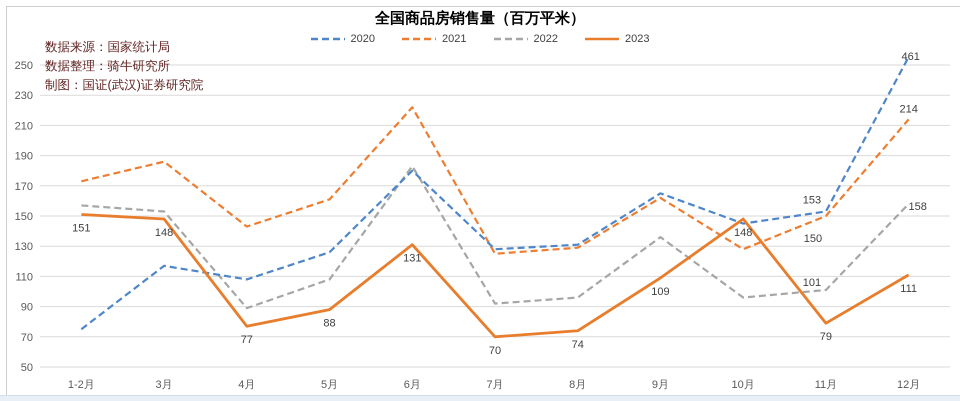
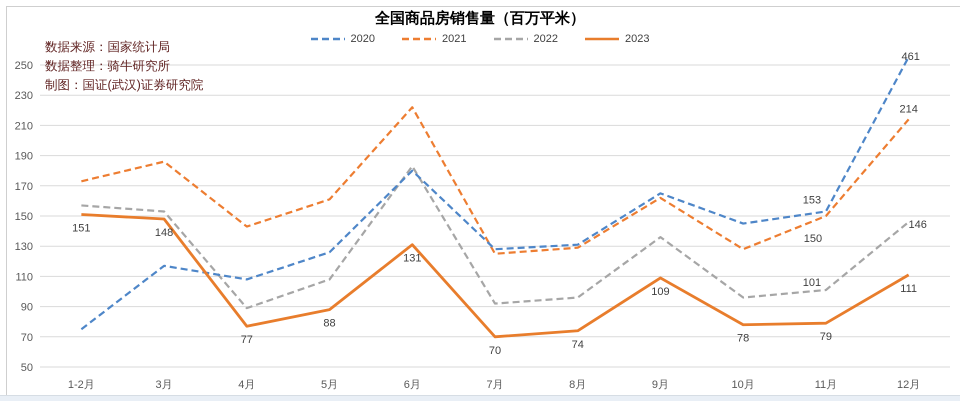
2023/10月: 148 -> 78
2022/12月: 158 -> 146
